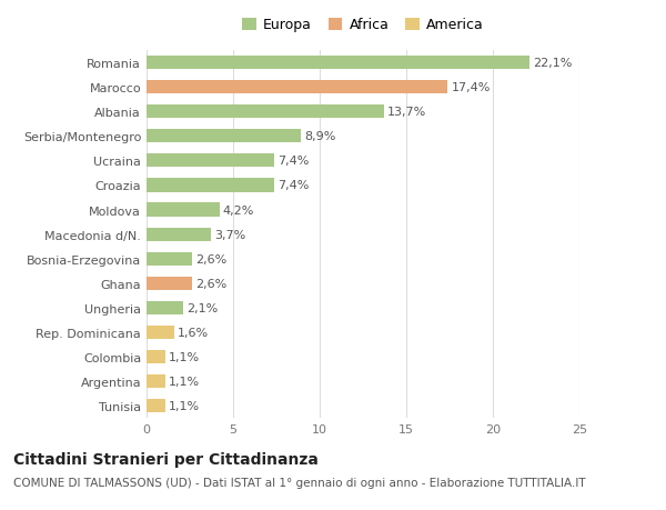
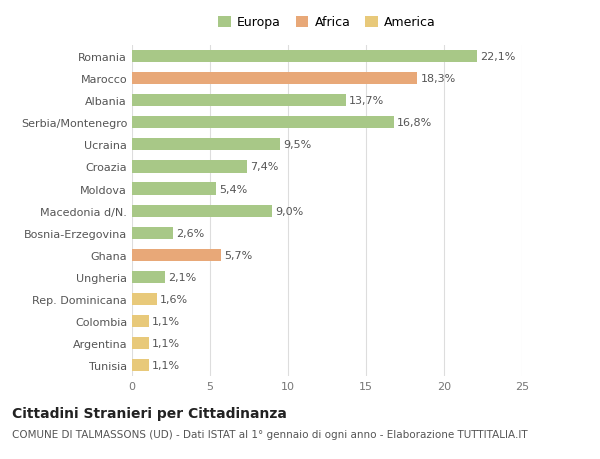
Marocco: 17,4% -> 18,3%
Serbia/Montenegro: 8,9% -> 16,8%
Ucraina: 7,4% -> 9,5%
Moldova: 4,2% -> 5,4%
Macedonia d/N.: 3,7% -> 9,0%
Ghana: 2,6% -> 5,7%
